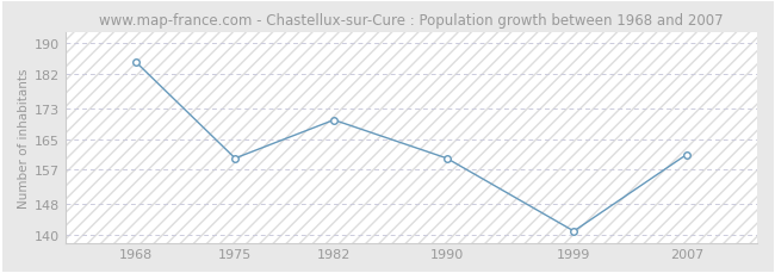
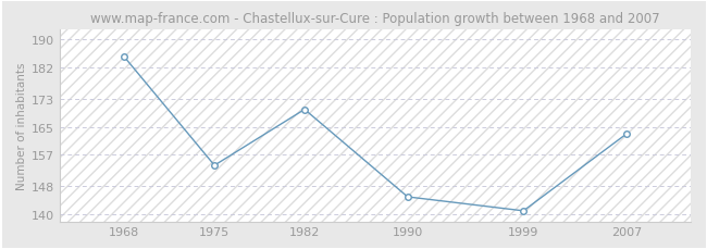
1975: 160 -> 154
1990: 160 -> 145
2007: 161 -> 163
